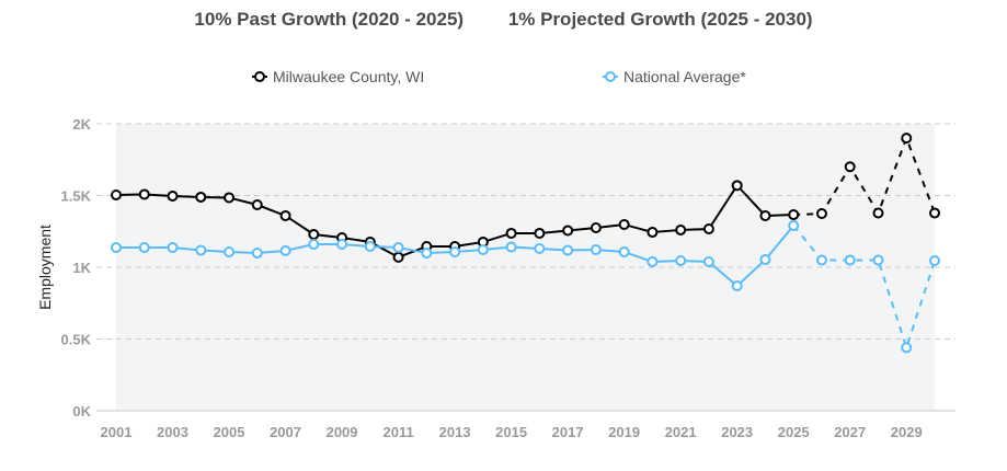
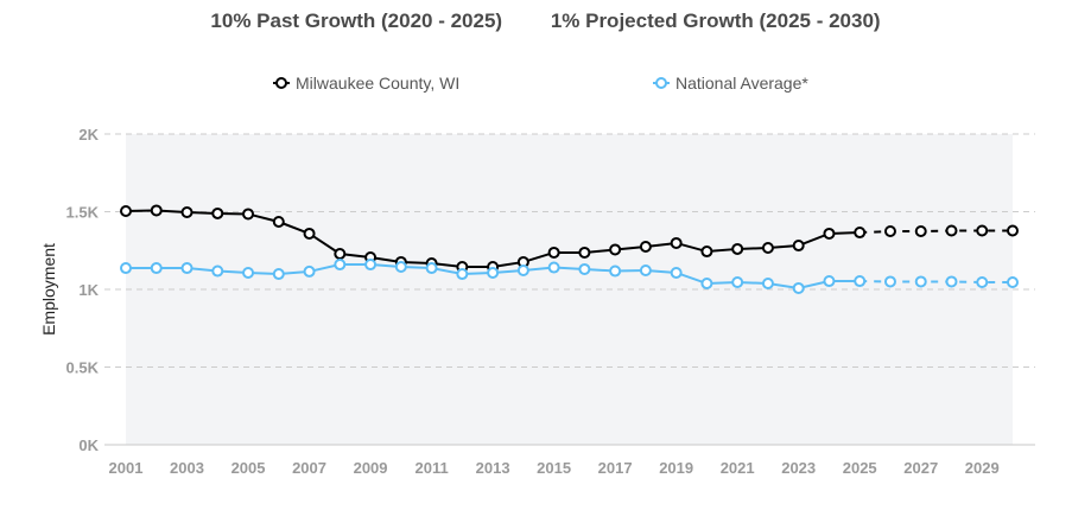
Milwaukee County, WI/2011: 1.07K -> 1.17K
Milwaukee County, WI/2023: 1.57K -> 1.28K
National Average*/2023: 0.87K -> 1.01K
National Average*/2025: 1.29K -> 1.05K
Milwaukee County, WI/2027: 1.70K -> 1.37K
Milwaukee County, WI/2029: 1.90K -> 1.38K
National Average*/2029: 0.44K -> 1.05K
